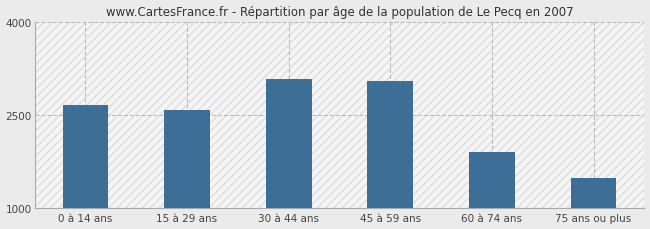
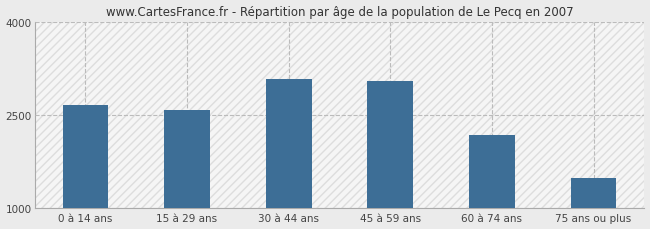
60 à 74 ans: 1900 -> 2180
